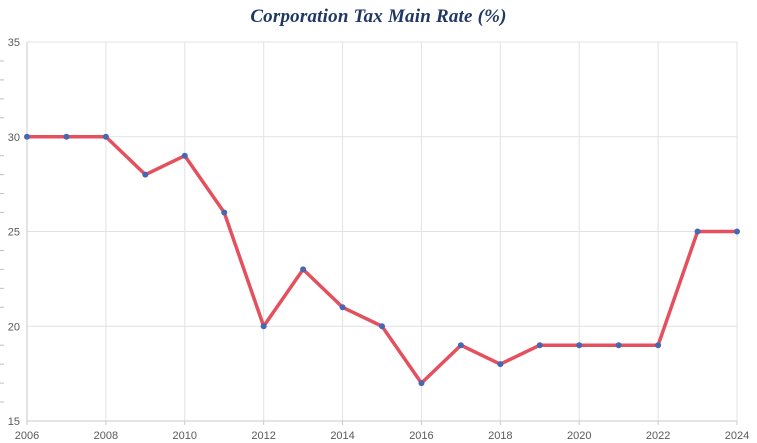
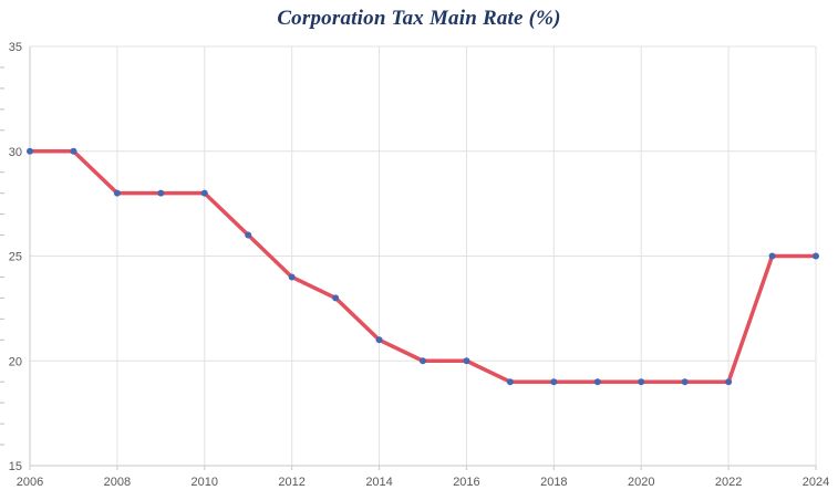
2008: 30 -> 28
2010: 29 -> 28
2012: 20 -> 24
2016: 17 -> 20
2018: 18 -> 19
